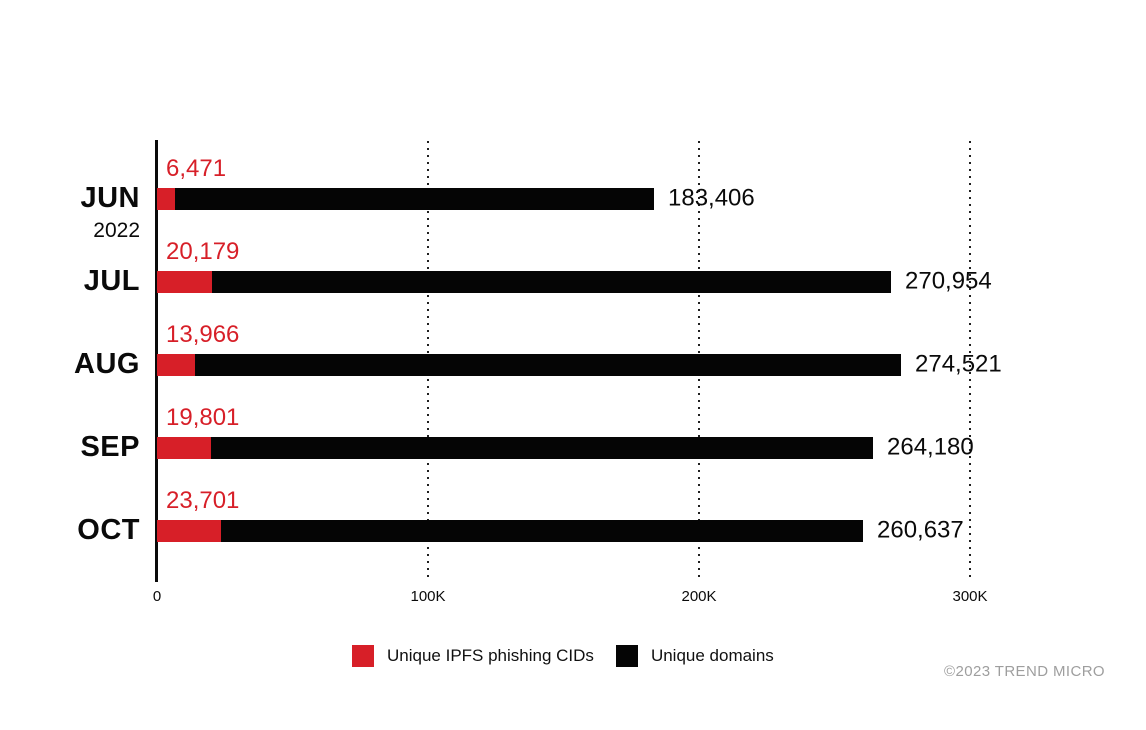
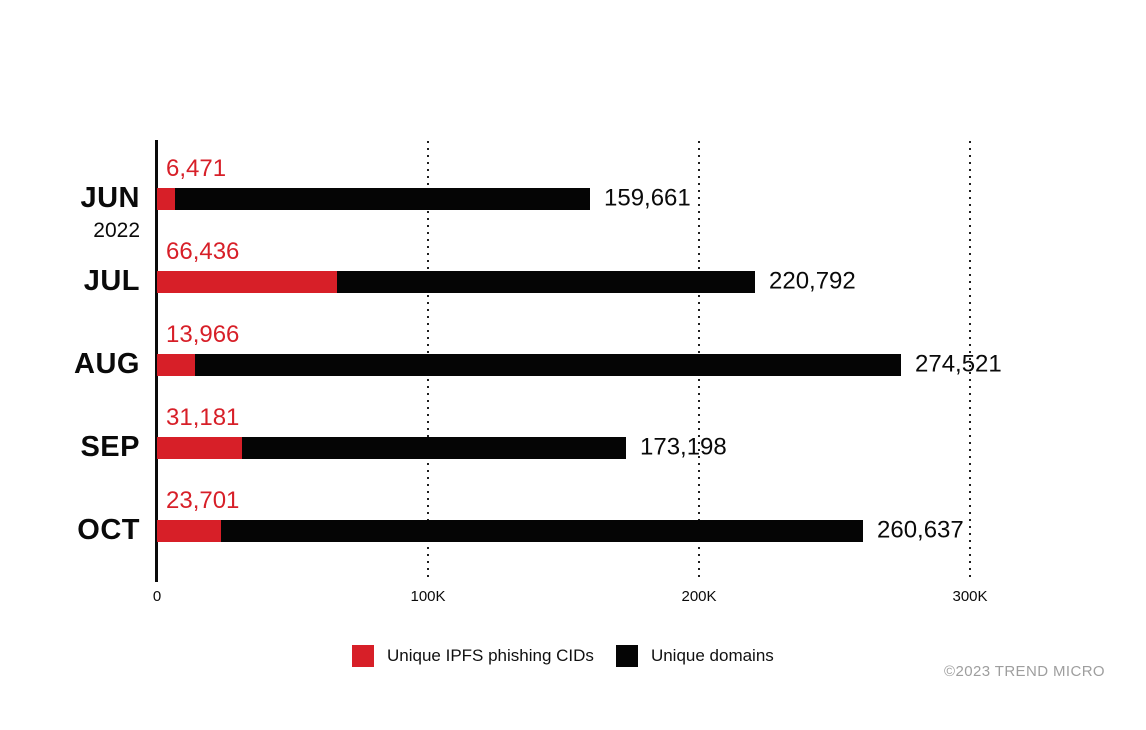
Unique domains/JUN: 183,406 -> 159,661
Unique IPFS phishing CIDs/JUL: 20,179 -> 66,436
Unique domains/JUL: 270,954 -> 220,792
Unique IPFS phishing CIDs/SEP: 19,801 -> 31,181
Unique domains/SEP: 264,180 -> 173,198
